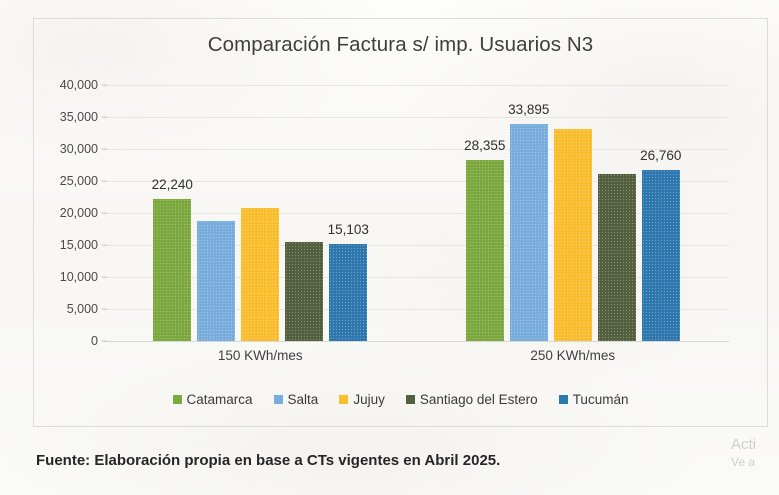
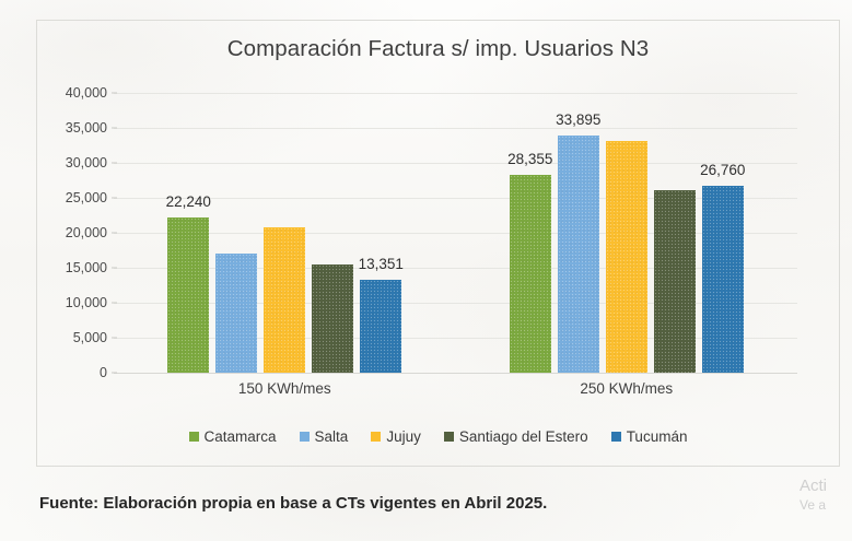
Salta/150 KWh/mes: 19000 -> 17000
Tucumán/150 KWh/mes: 15,103 -> 13,351
